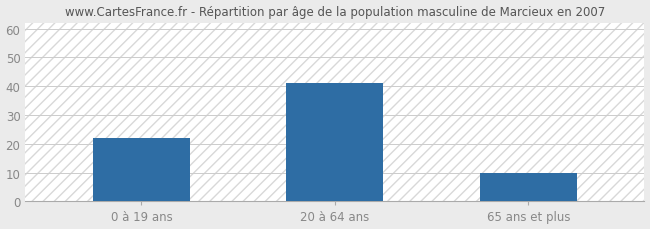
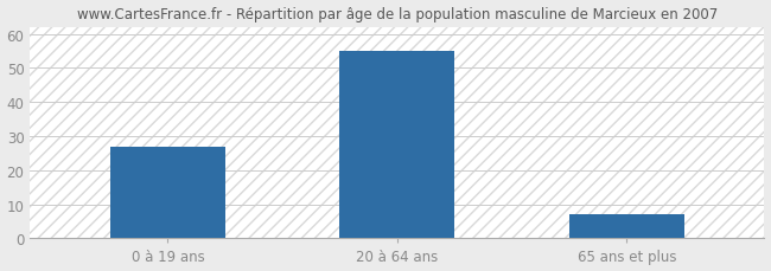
0 à 19 ans: 22 -> 27
20 à 64 ans: 41 -> 55
65 ans et plus: 10 -> 7
